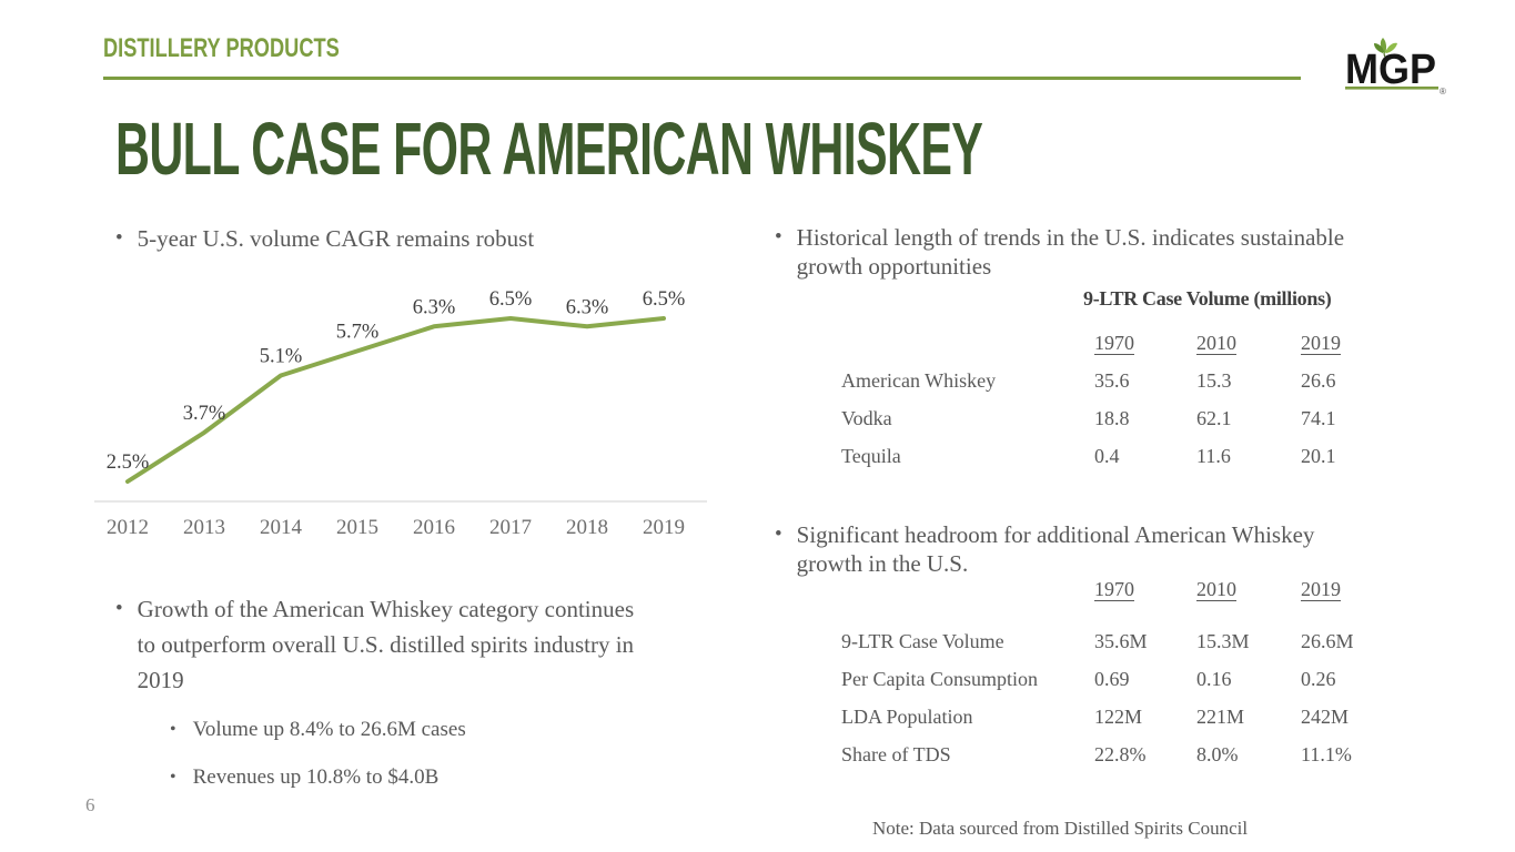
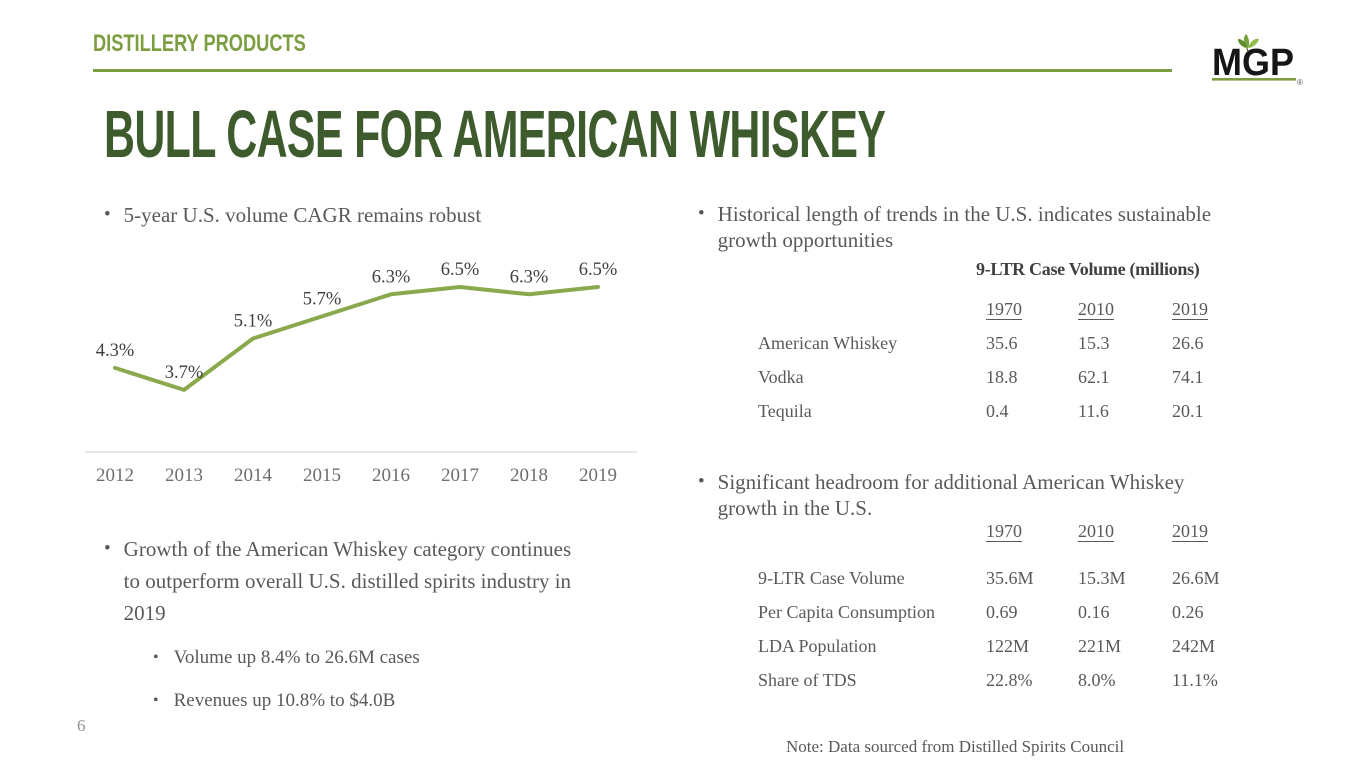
2012: 2.5% -> 4.3%
